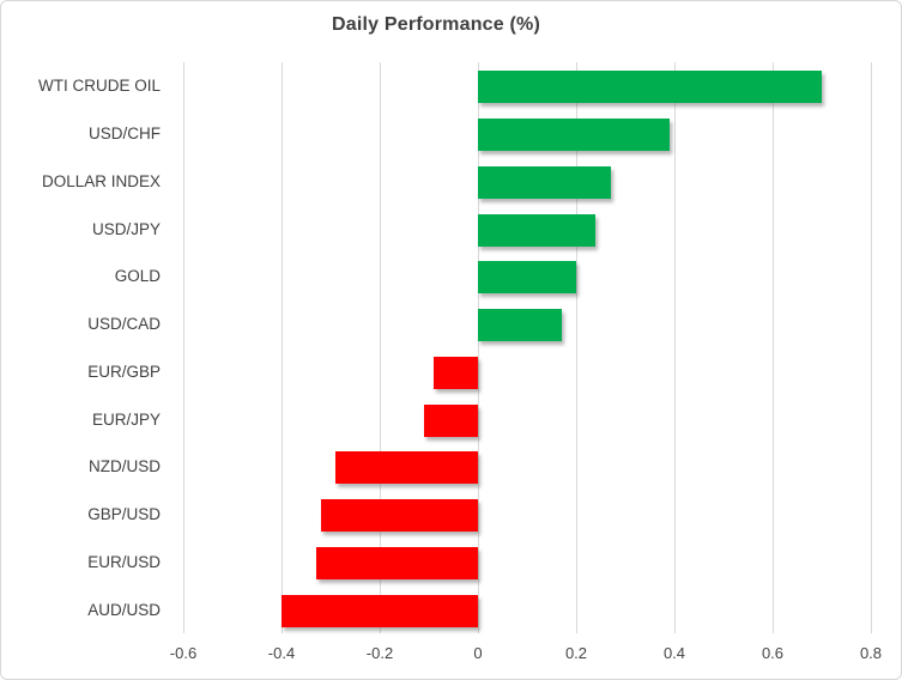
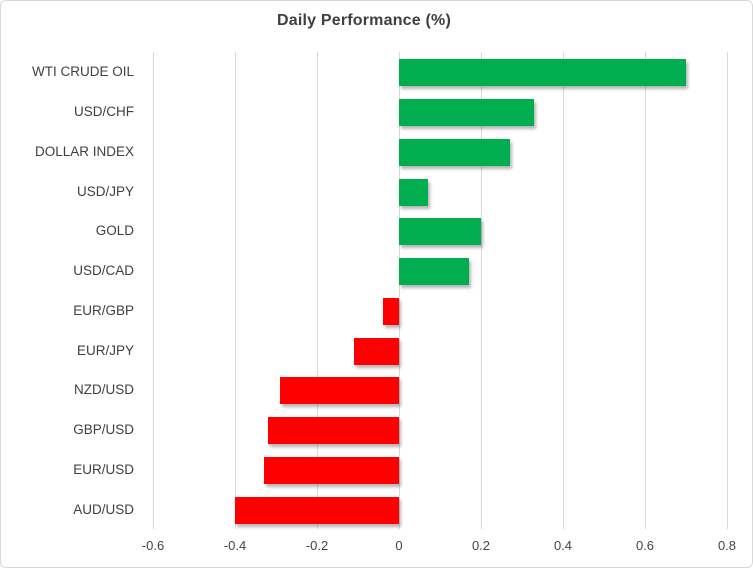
USD/CHF: 0.39 -> 0.33
USD/JPY: 0.24 -> 0.07
EUR/GBP: -0.09 -> -0.04
